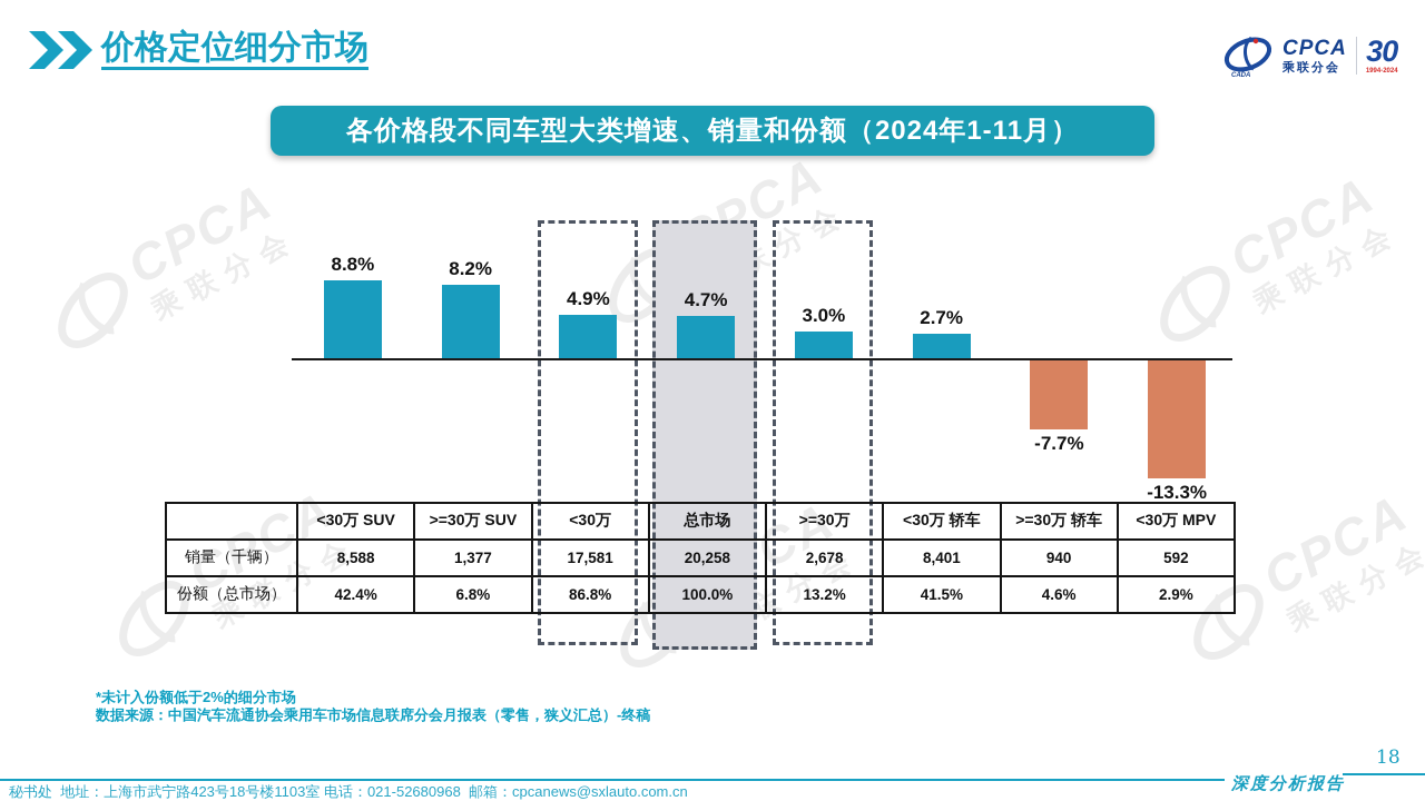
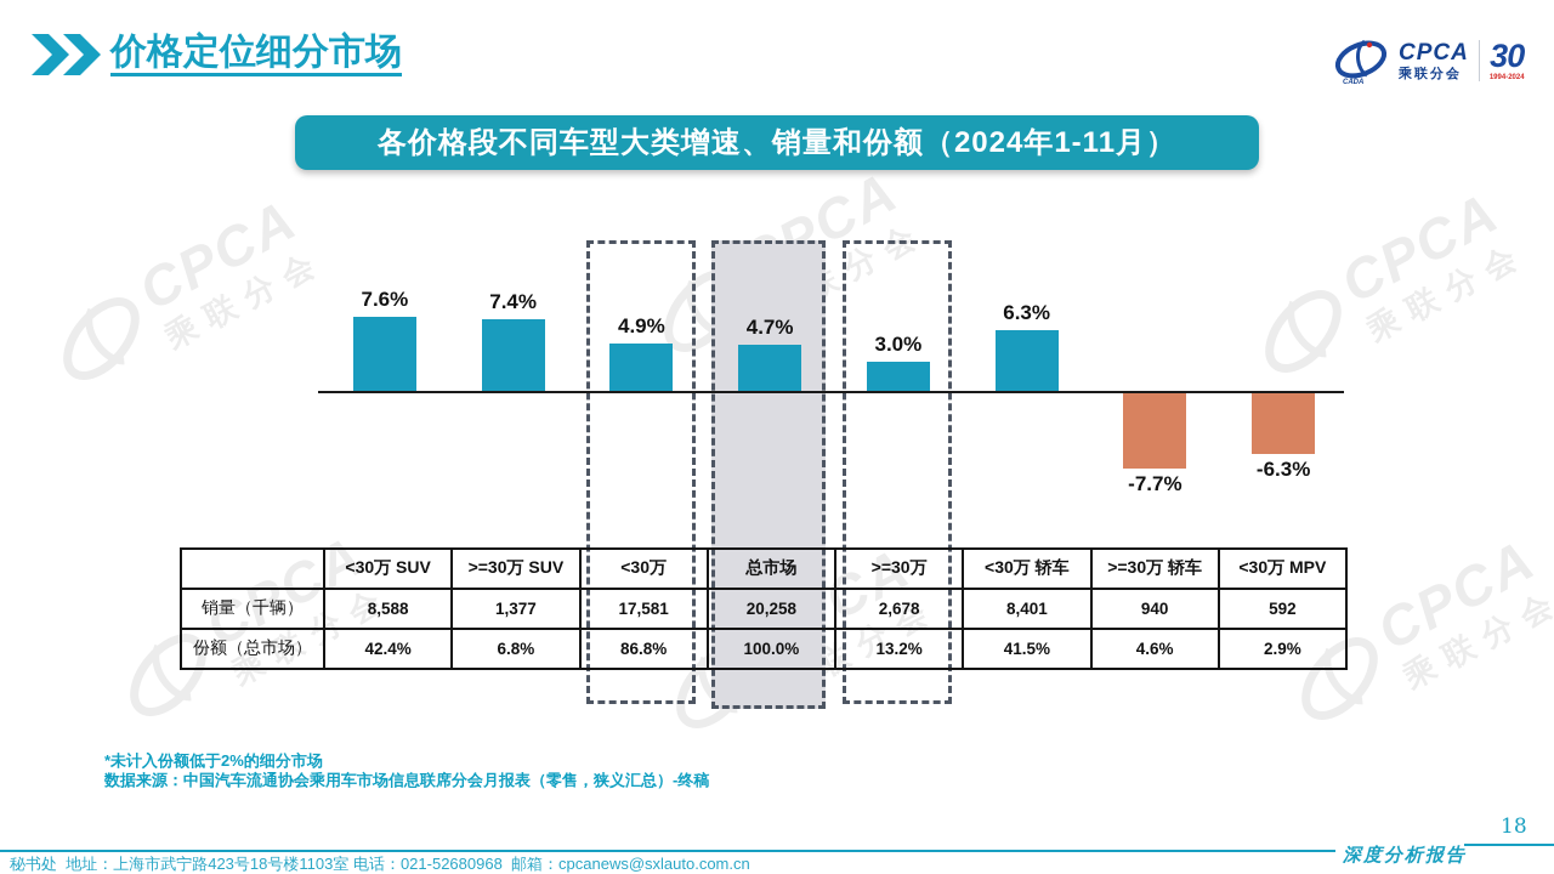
<30万 SUV: 8.8% -> 7.6%
>=30万 SUV: 8.2% -> 7.4%
<30万 轿车: 2.7% -> 6.3%
<30万 MPV: -13.3% -> -6.3%
